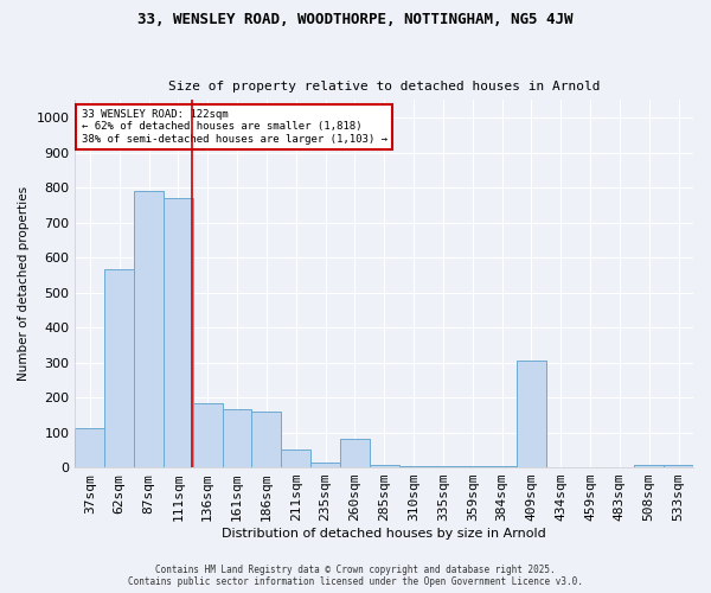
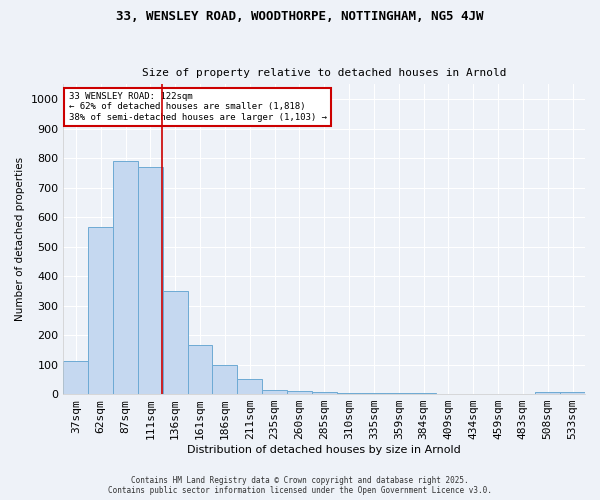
136sqm: 185 -> 350
186sqm: 160 -> 97
260sqm: 80 -> 10
409sqm: 305 -> 1
